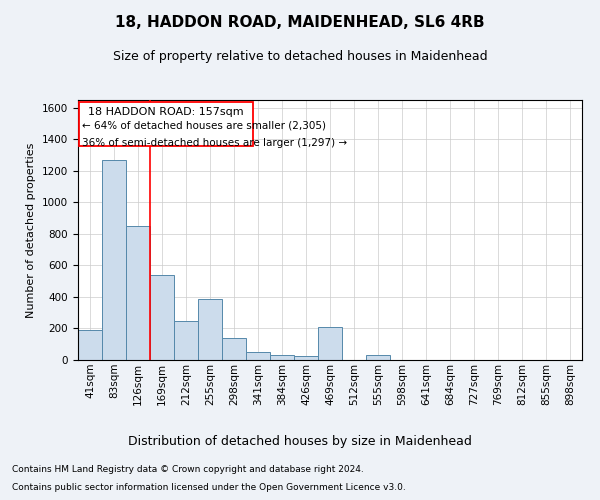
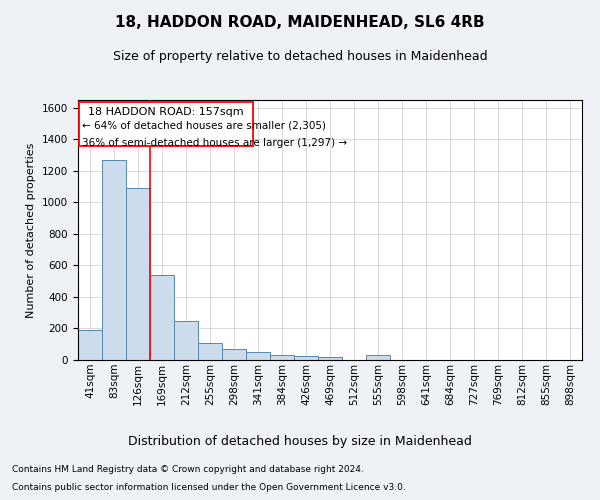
126sqm: 850 -> 1090
255sqm: 390 -> 110
298sqm: 140 -> 70
469sqm: 210 -> 20
